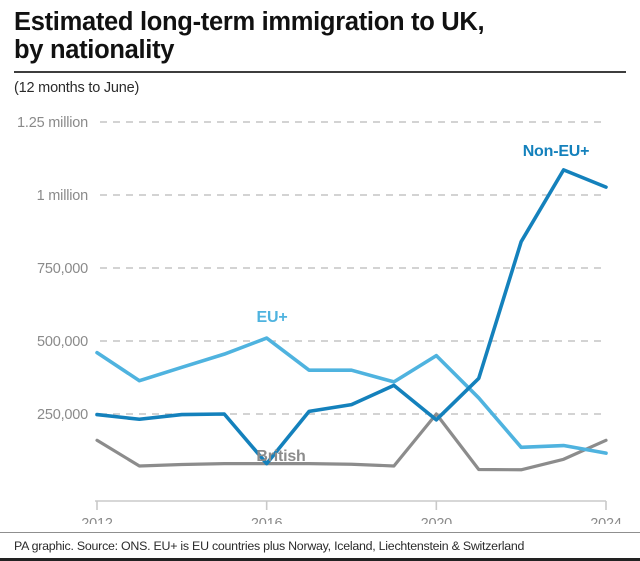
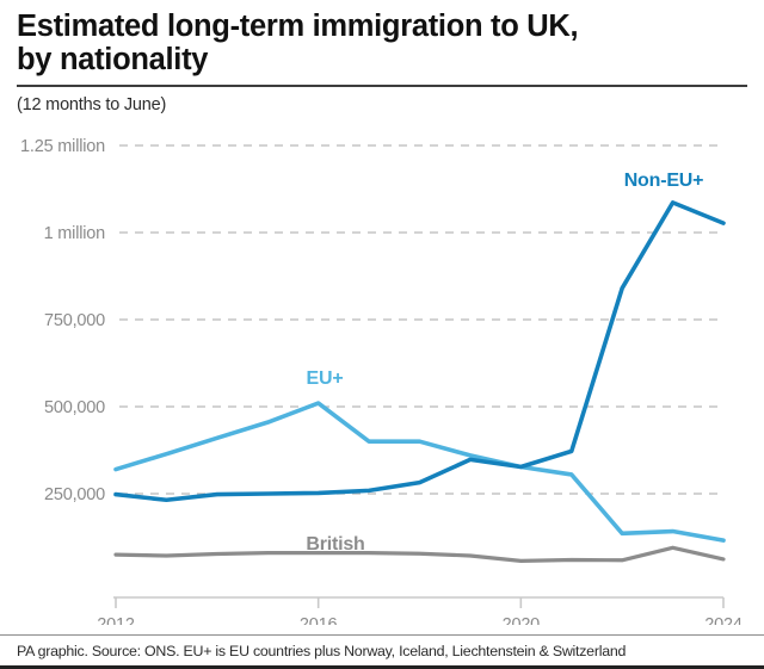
EU+/2012: 460000 -> 320000
British/2012: 160000 -> 80000
Non-EU+/2016: 80000 -> 250000
Non-EU+/2020: 230000 -> 330000
EU+/2020: 450000 -> 330000
British/2020: 250000 -> 60000
British/2024: 160000 -> 60000
